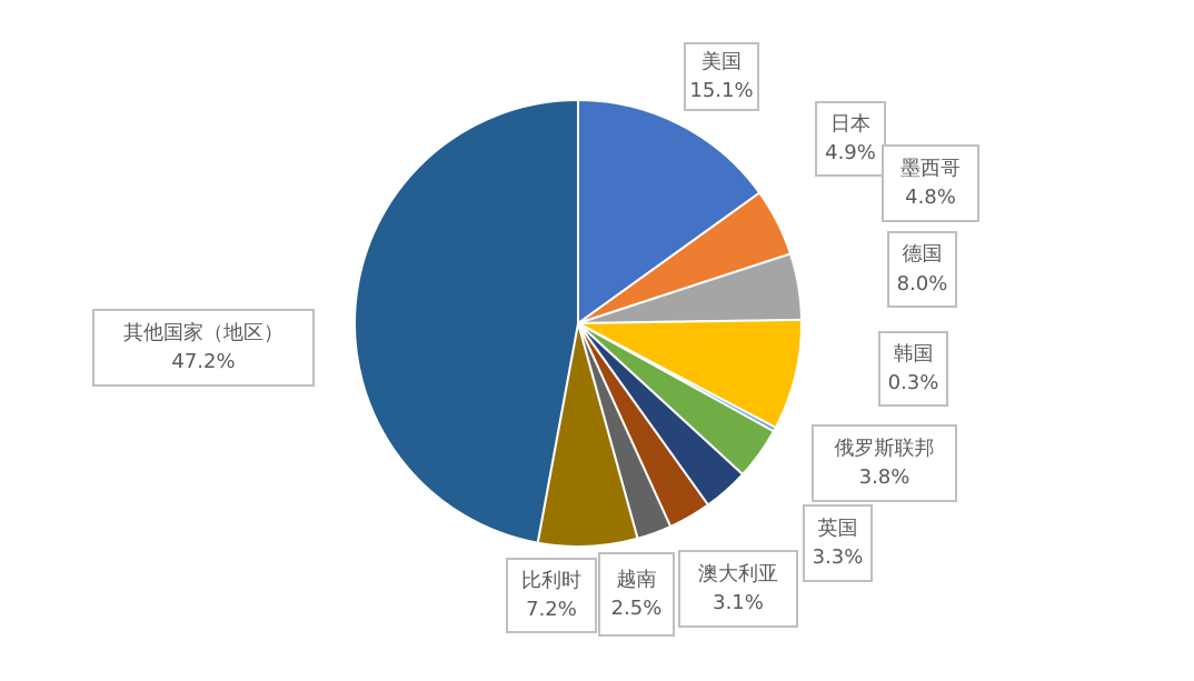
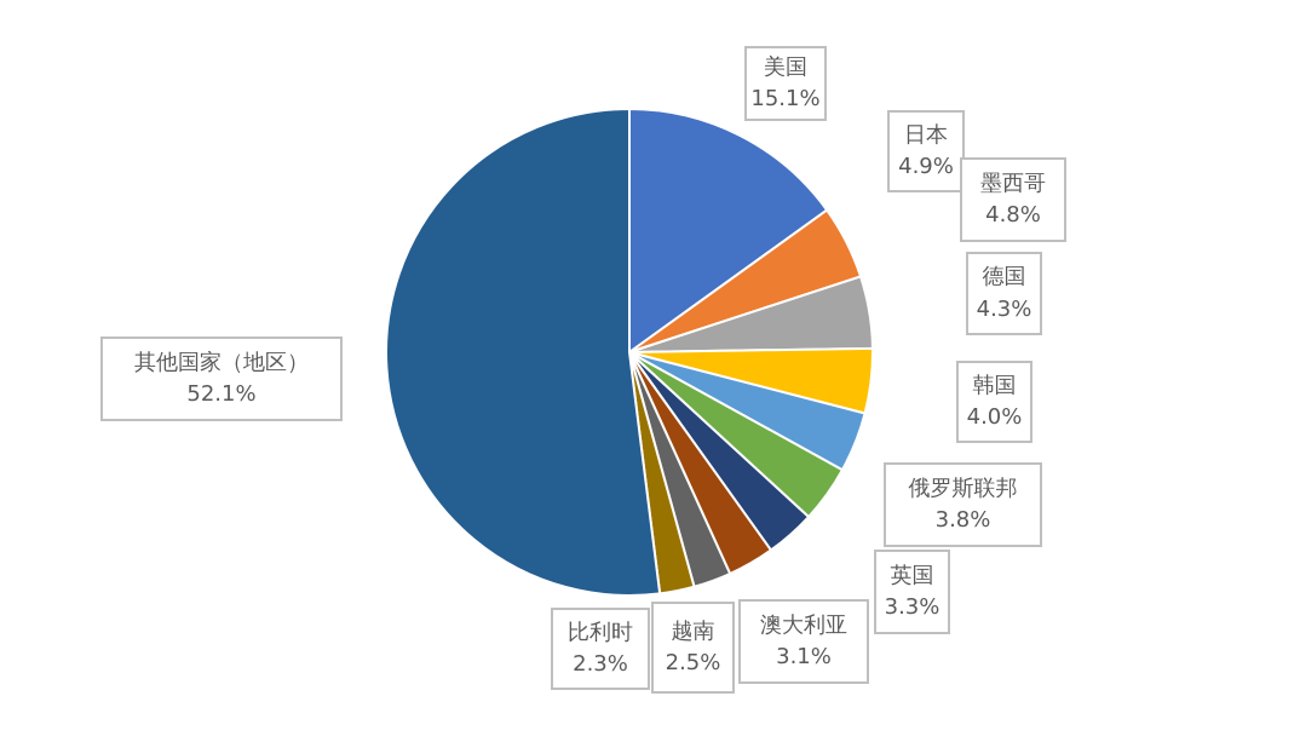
德国: 8.0% -> 4.3%
韩国: 0.3% -> 4.0%
比利时: 7.2% -> 2.3%
其他国家（地区）: 47.2% -> 52.1%
